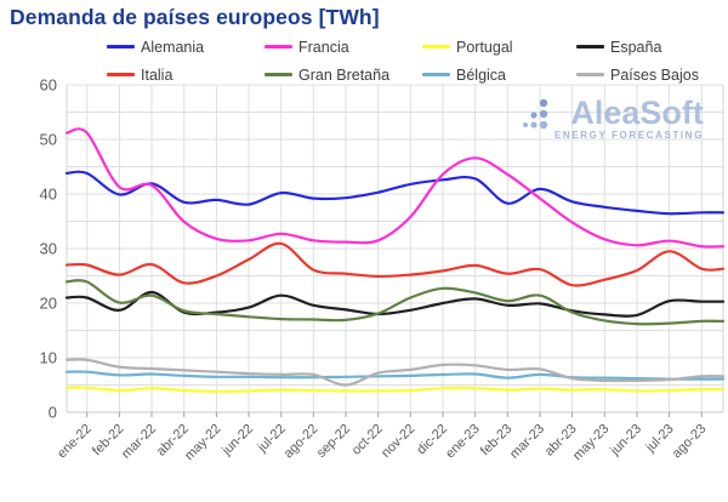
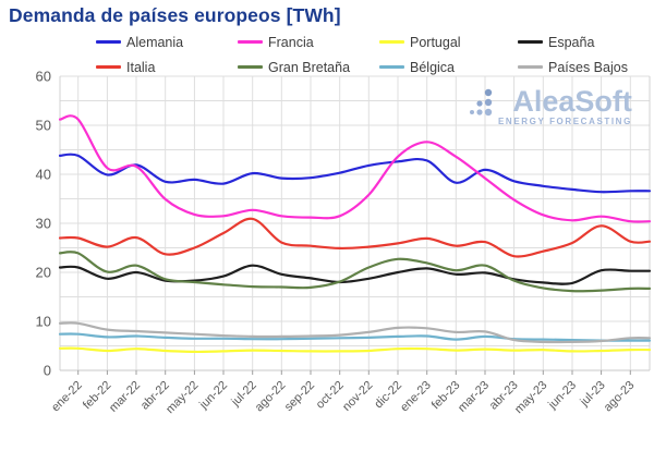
España/mar-22: 22 -> 20
Países Bajos/sep-22: 5 -> 7
